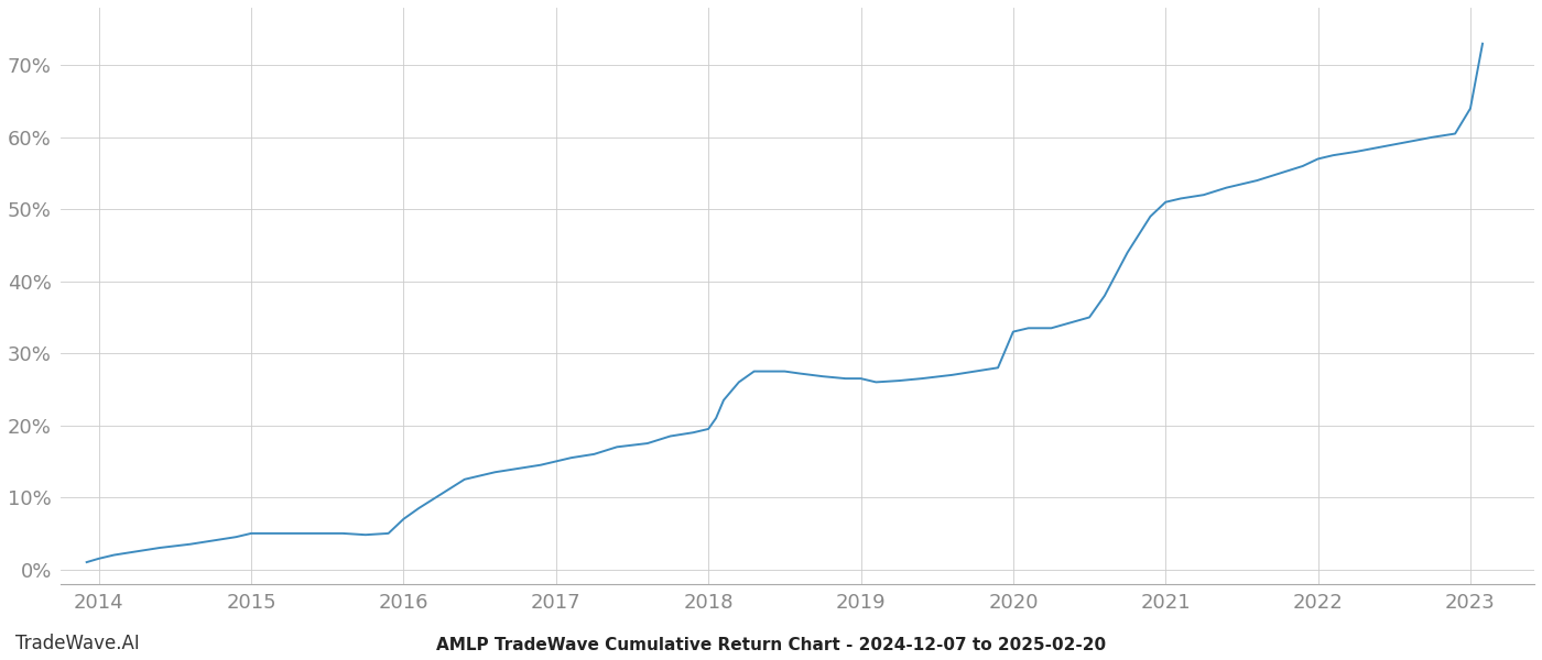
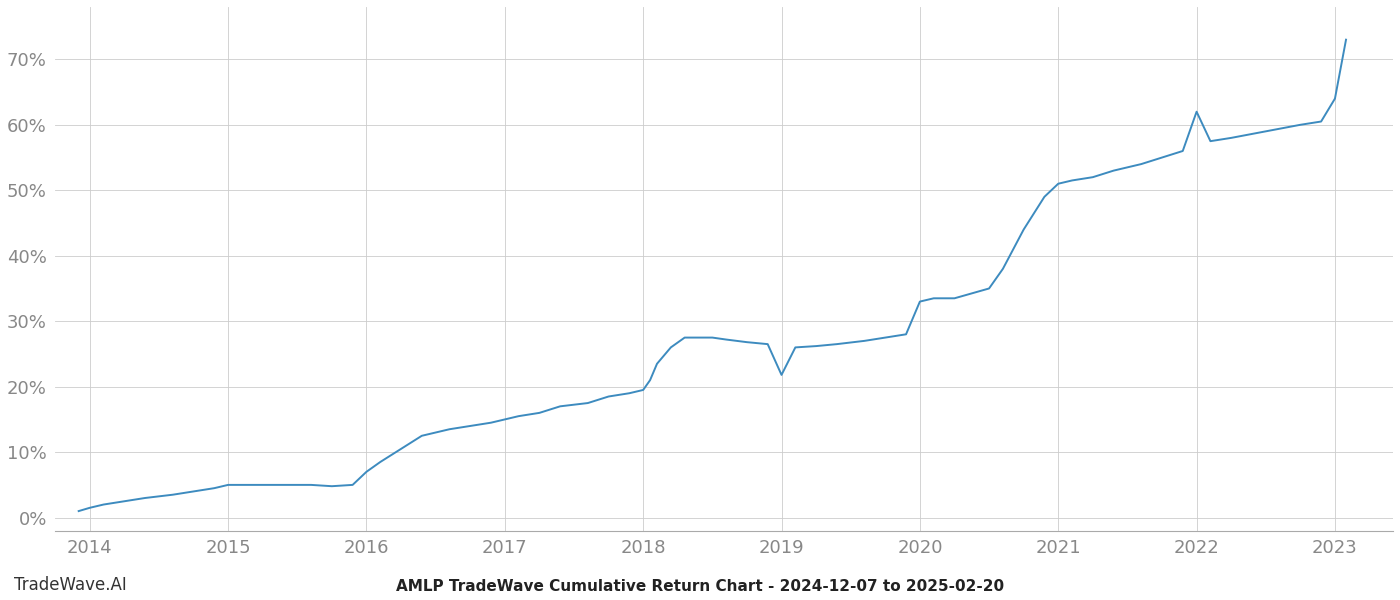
2019: 26.5% -> 21.8%
2022: 57.0% -> 62.0%
